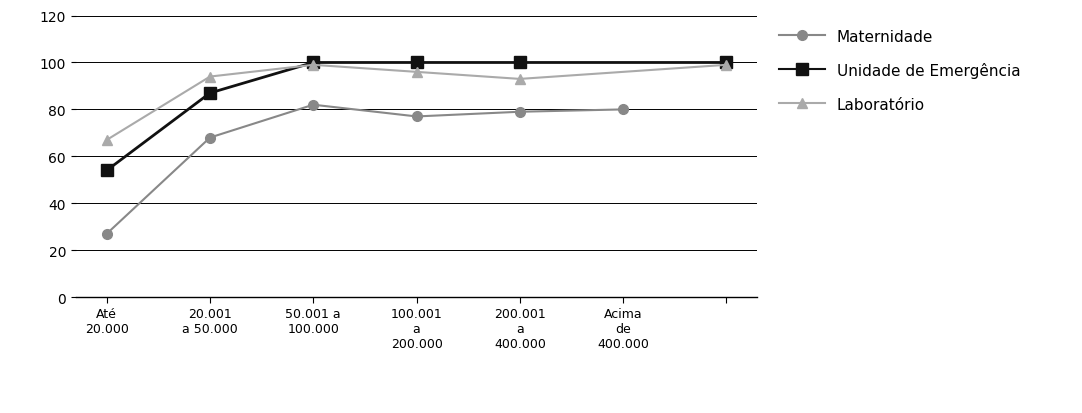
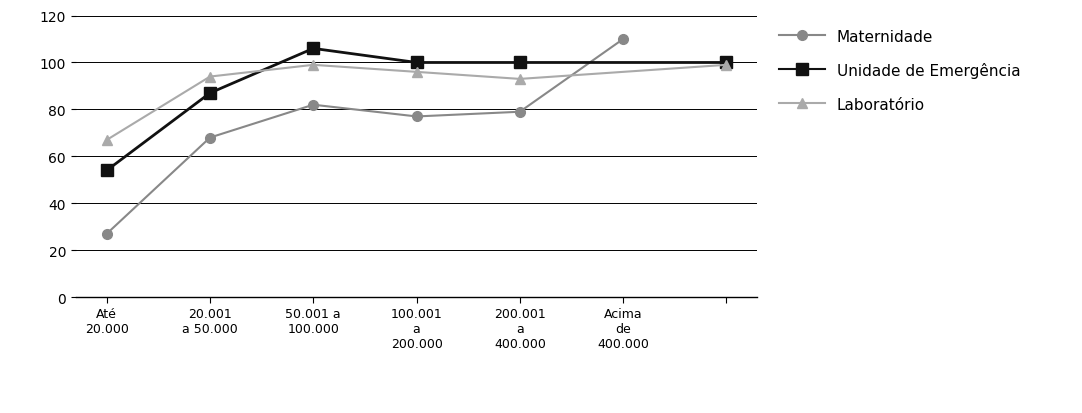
Unidade de Emergência/50.001 a 100.000: 100 -> 106
Maternidade/Acima de 400.000: 80 -> 110
